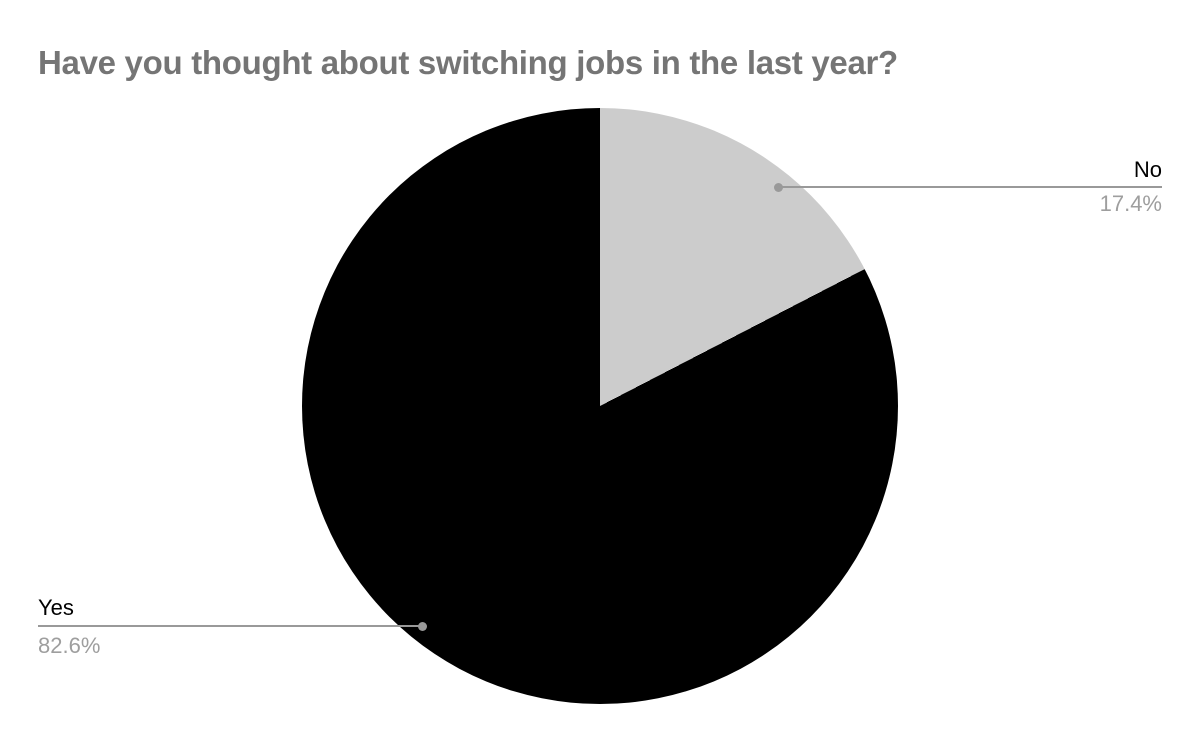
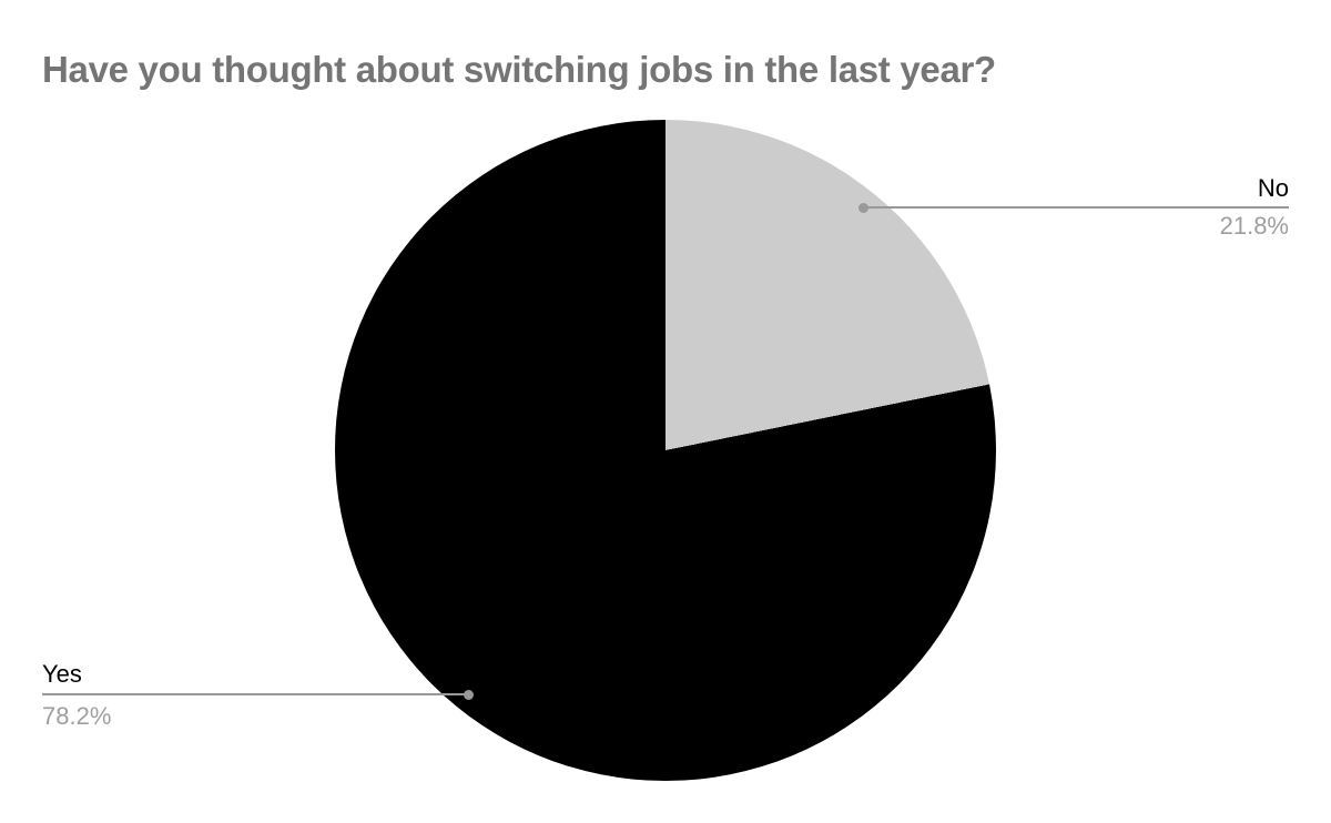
No: 17.4% -> 21.8%
Yes: 82.6% -> 78.2%
